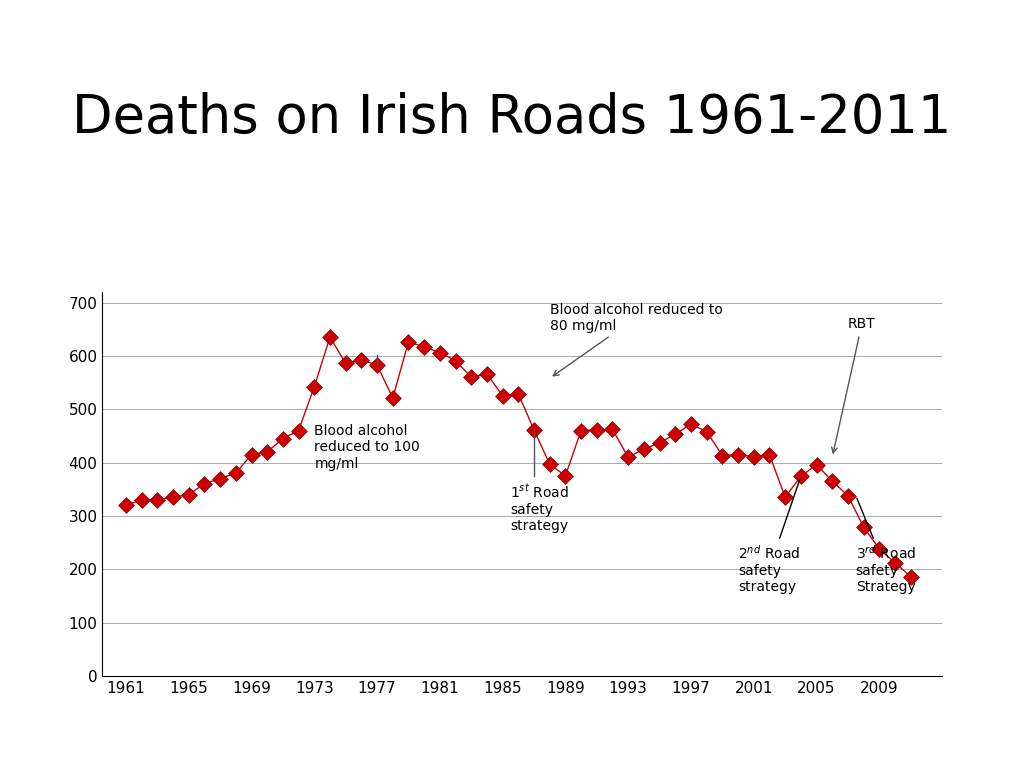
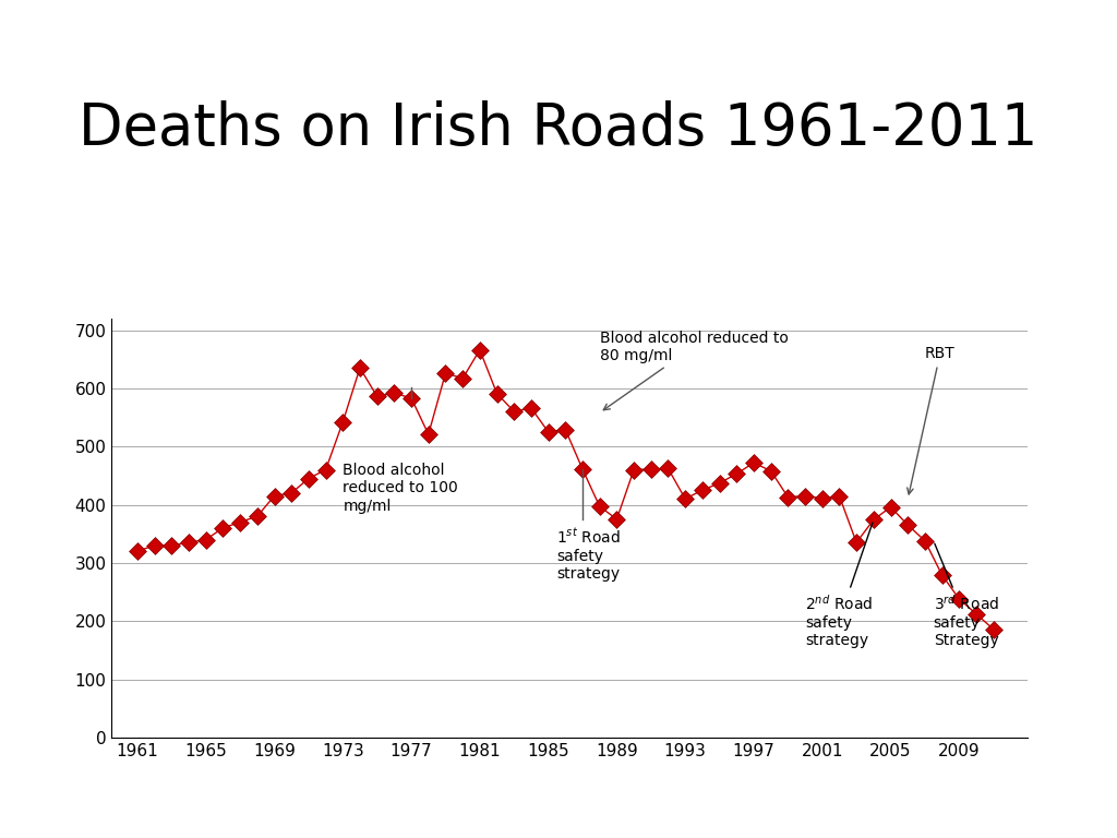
1981: 606 -> 666
